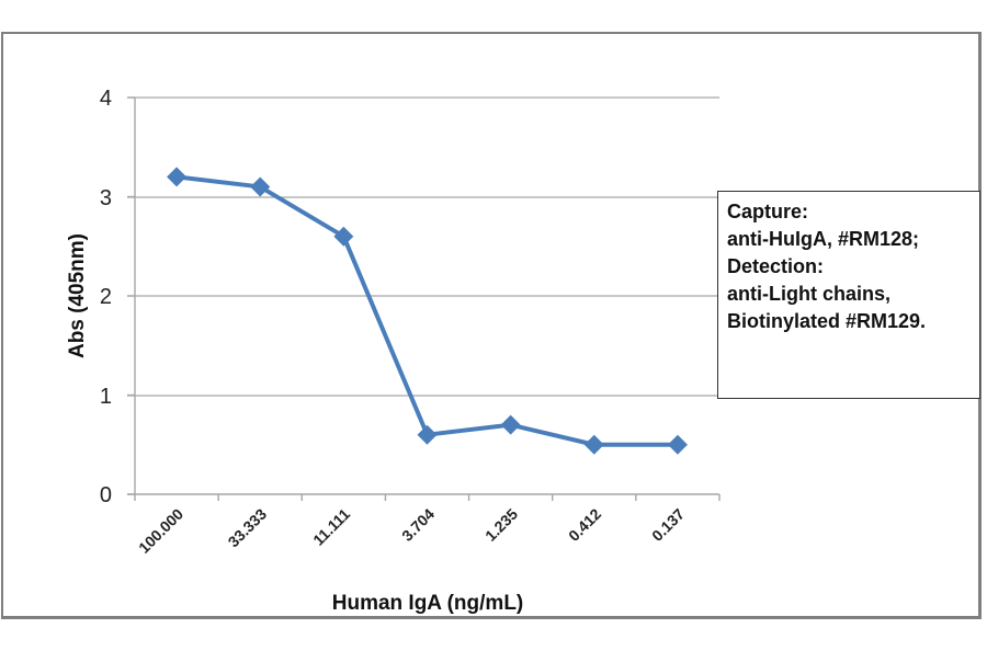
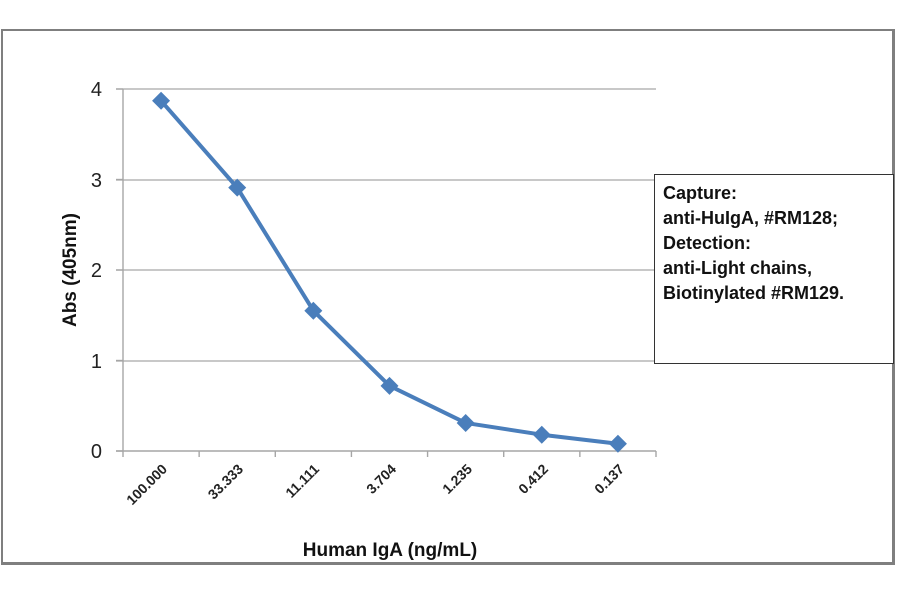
100.000: 3.2 -> 3.9
33.333: 3.1 -> 2.9
11.111: 2.6 -> 1.6
3.704: 0.6 -> 0.7
1.235: 0.7 -> 0.3
0.412: 0.5 -> 0.2
0.137: 0.5 -> 0.1
